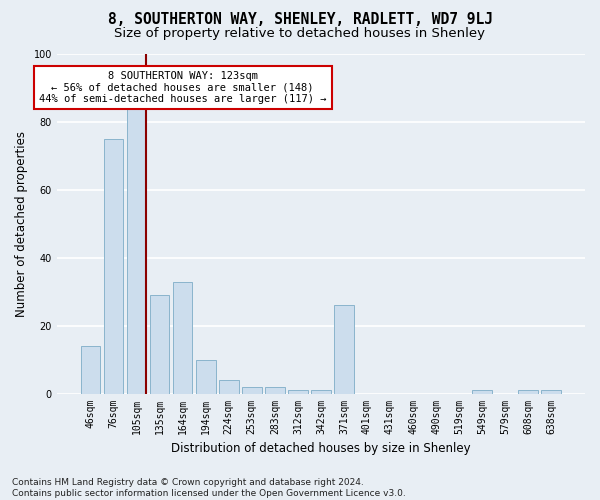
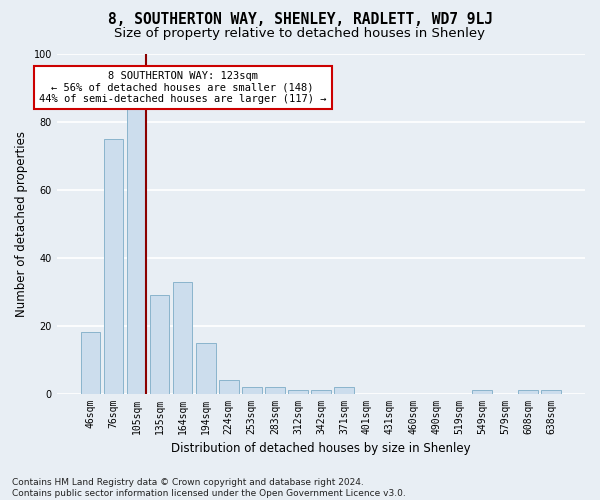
46sqm: 14 -> 18
194sqm: 10 -> 15
371sqm: 26 -> 2
